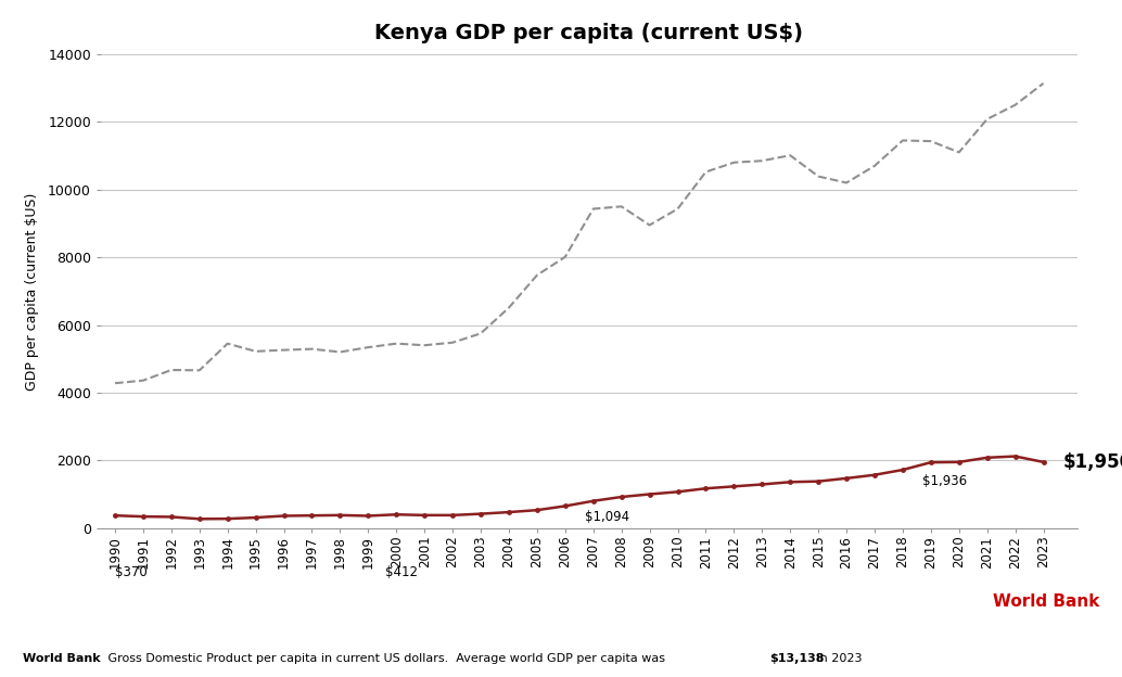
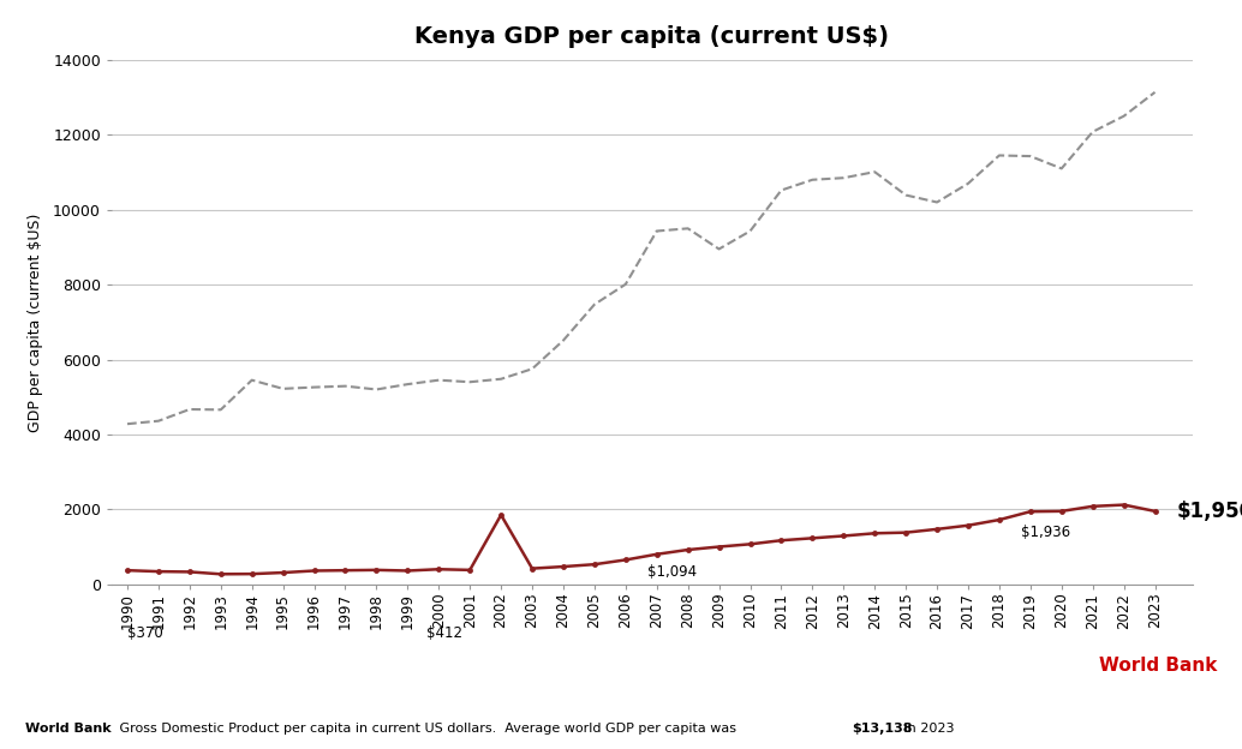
Kenya GDP per capita (current US$)/2002: 380 -> 1850
